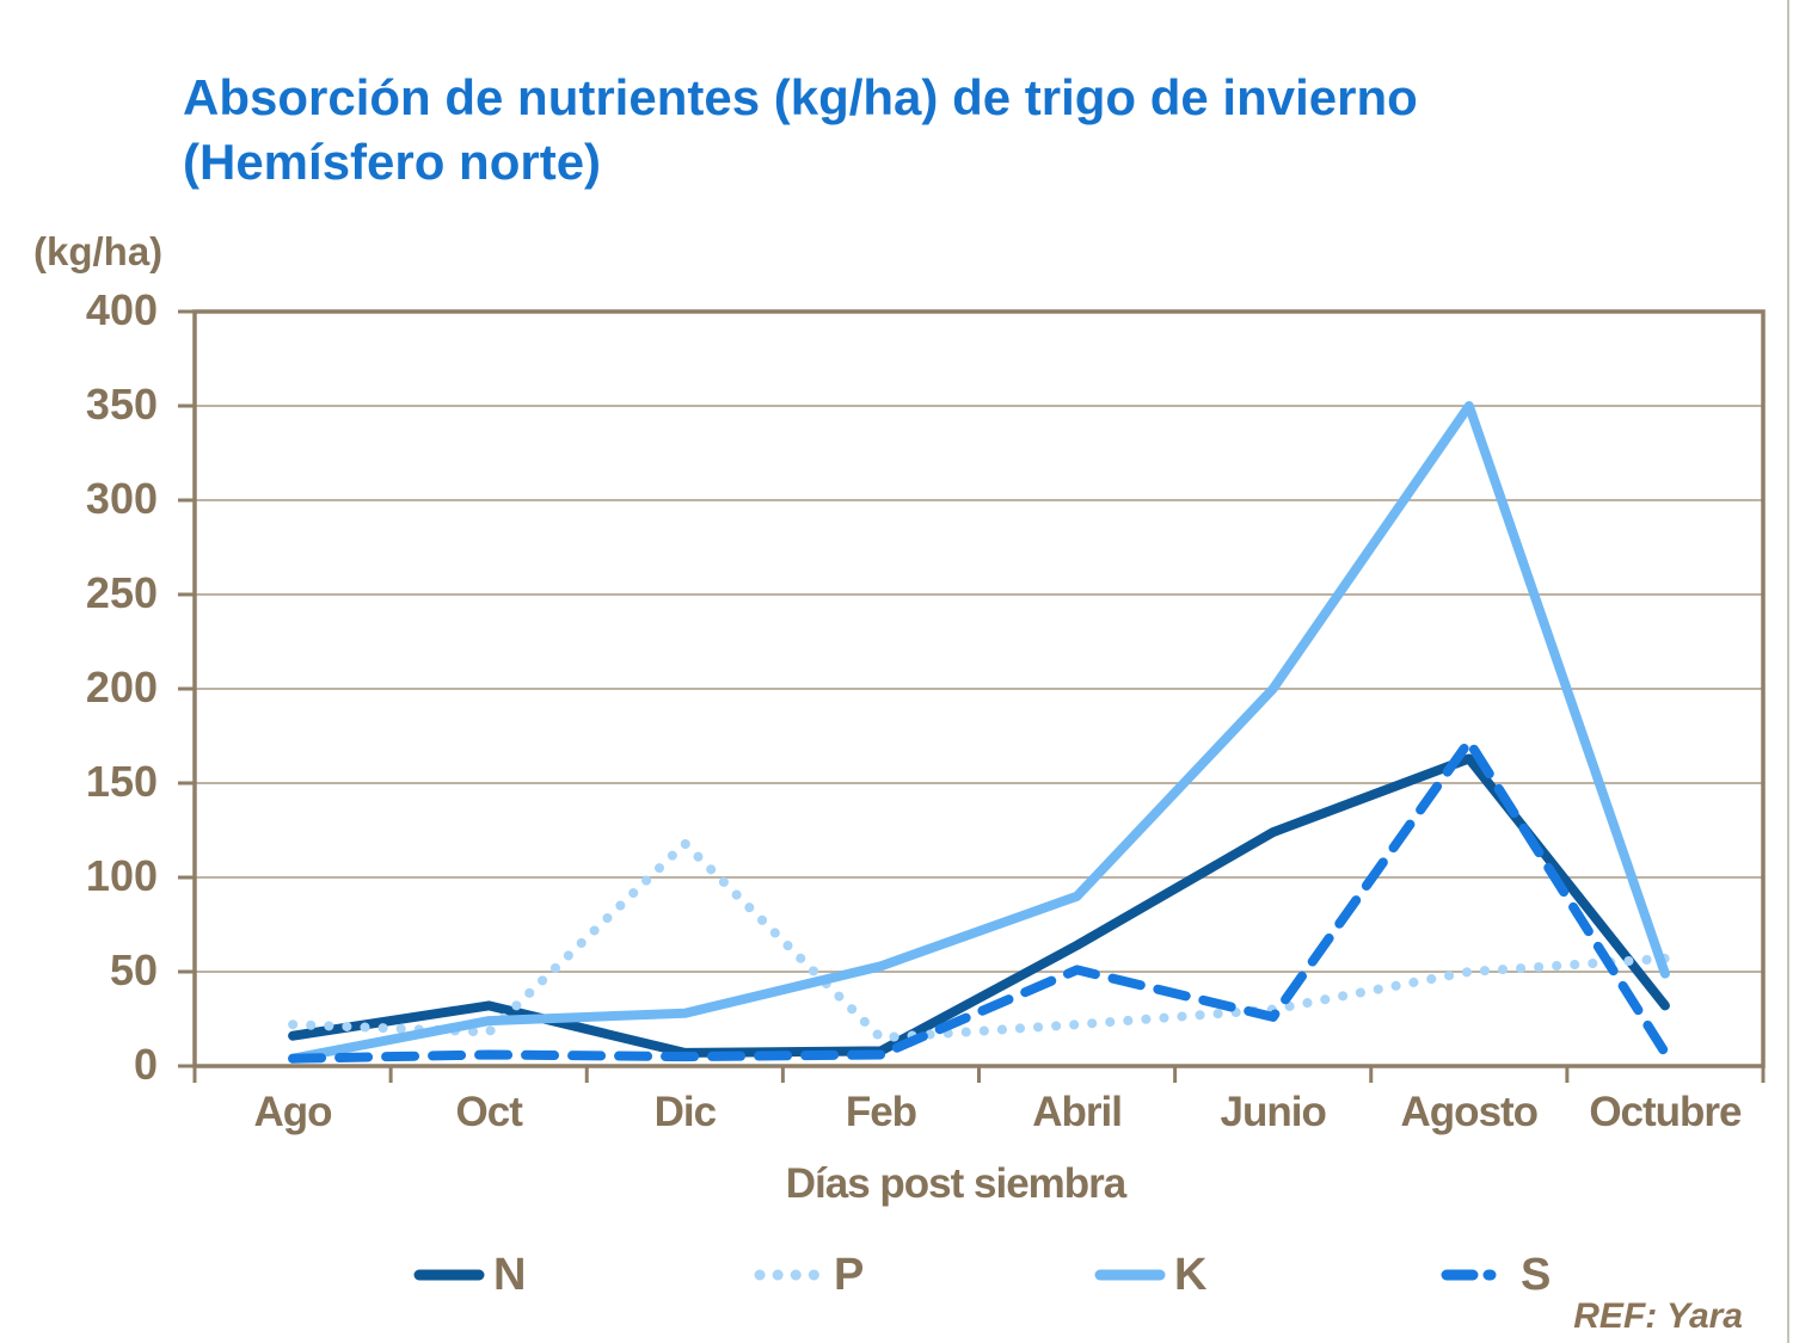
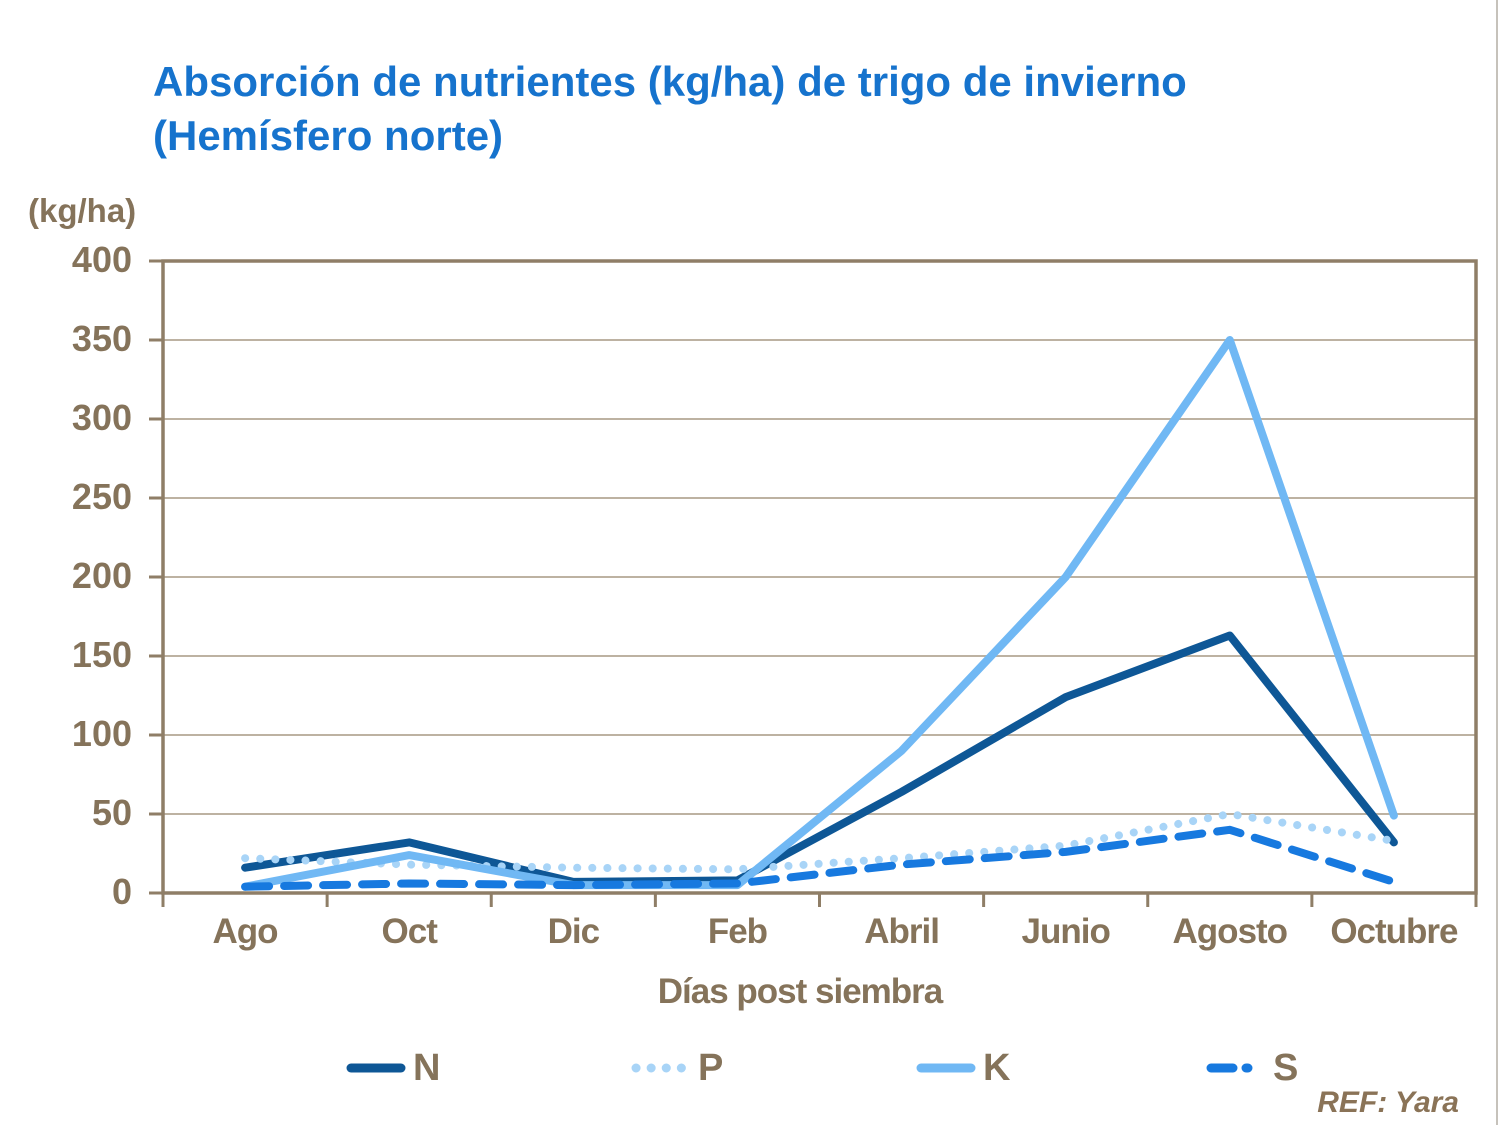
P/Dic: 118 -> 16
K/Dic: 28 -> 5
K/Feb: 53 -> 5
S/Abril: 51 -> 18
S/Agosto: 172 -> 40
P/Octubre: 57 -> 33
